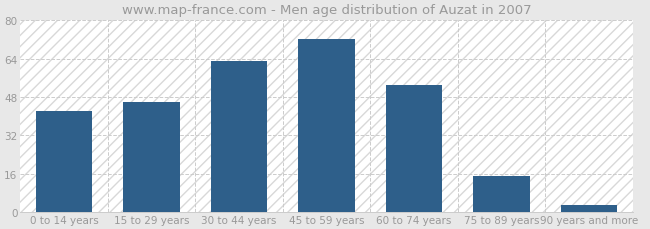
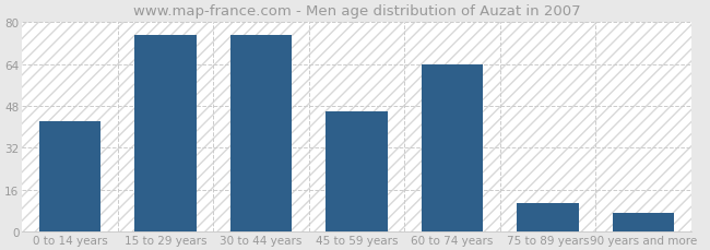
15 to 29 years: 46 -> 75
30 to 44 years: 63 -> 75
45 to 59 years: 72 -> 46
60 to 74 years: 53 -> 64
75 to 89 years: 15 -> 11
90 years and more: 3 -> 7
